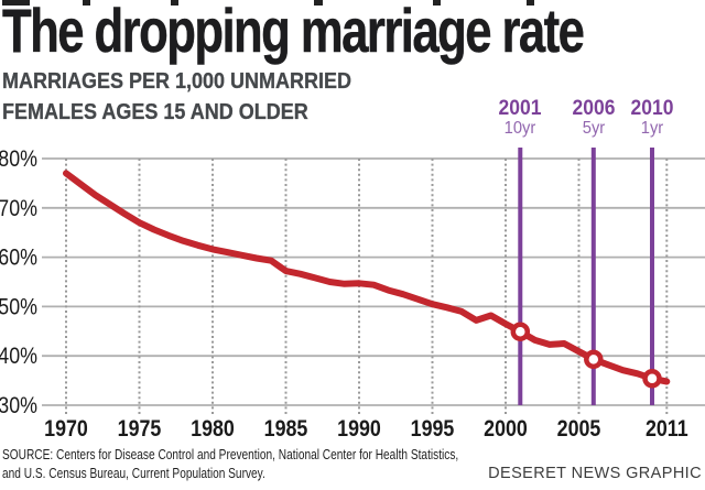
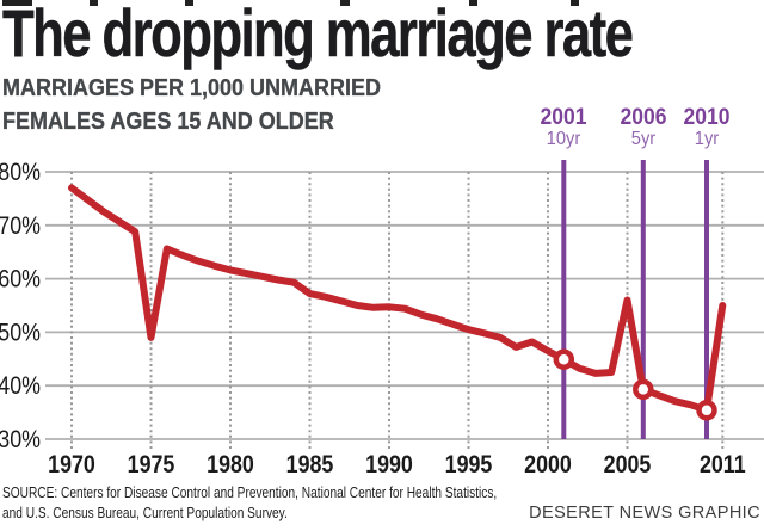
1975: 67% -> 49%
2005: 41% -> 56%
2011: 35% -> 55%
